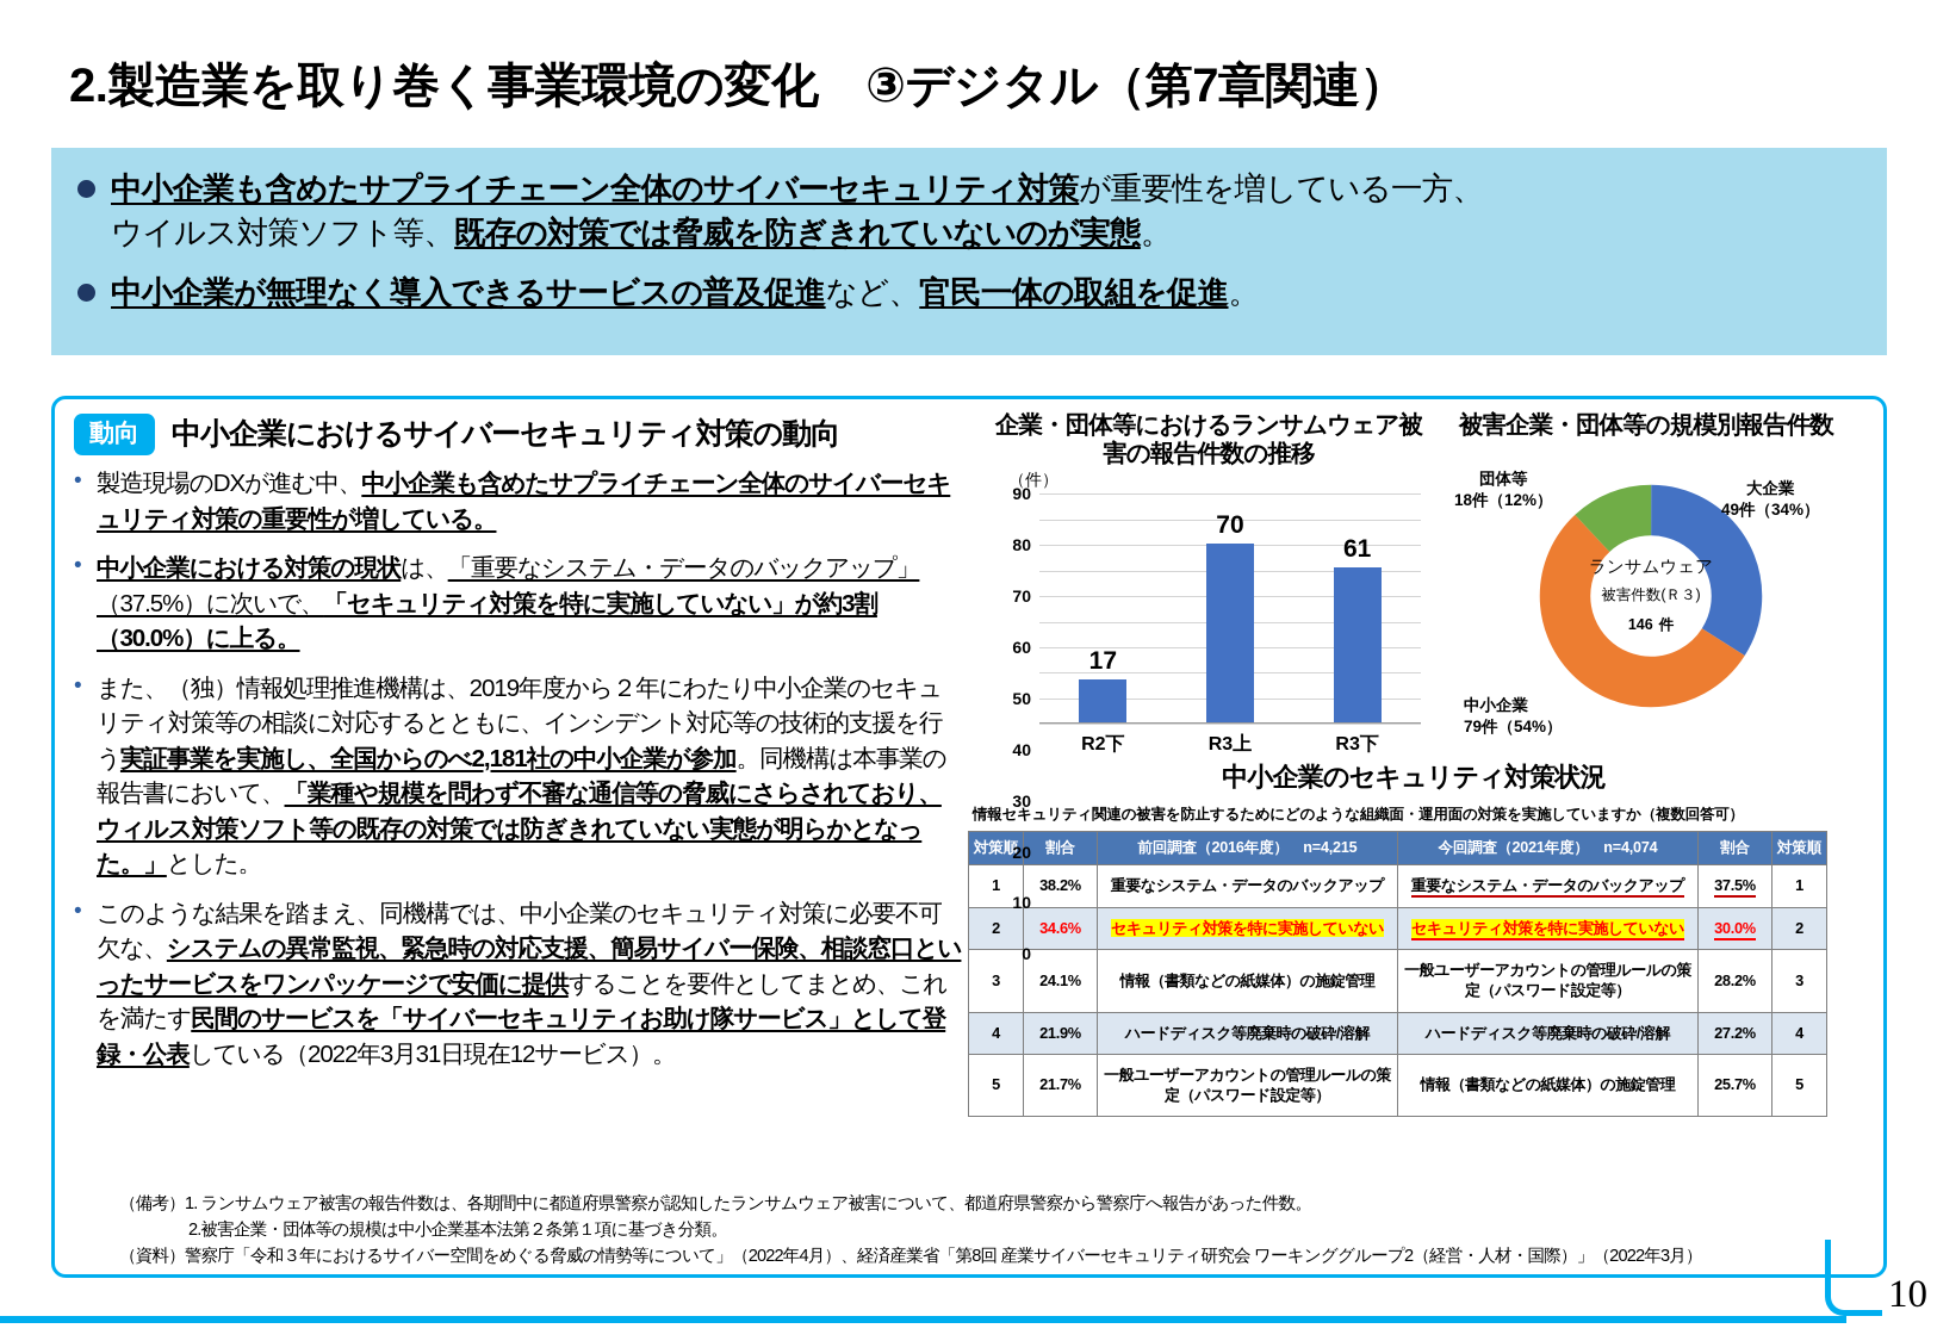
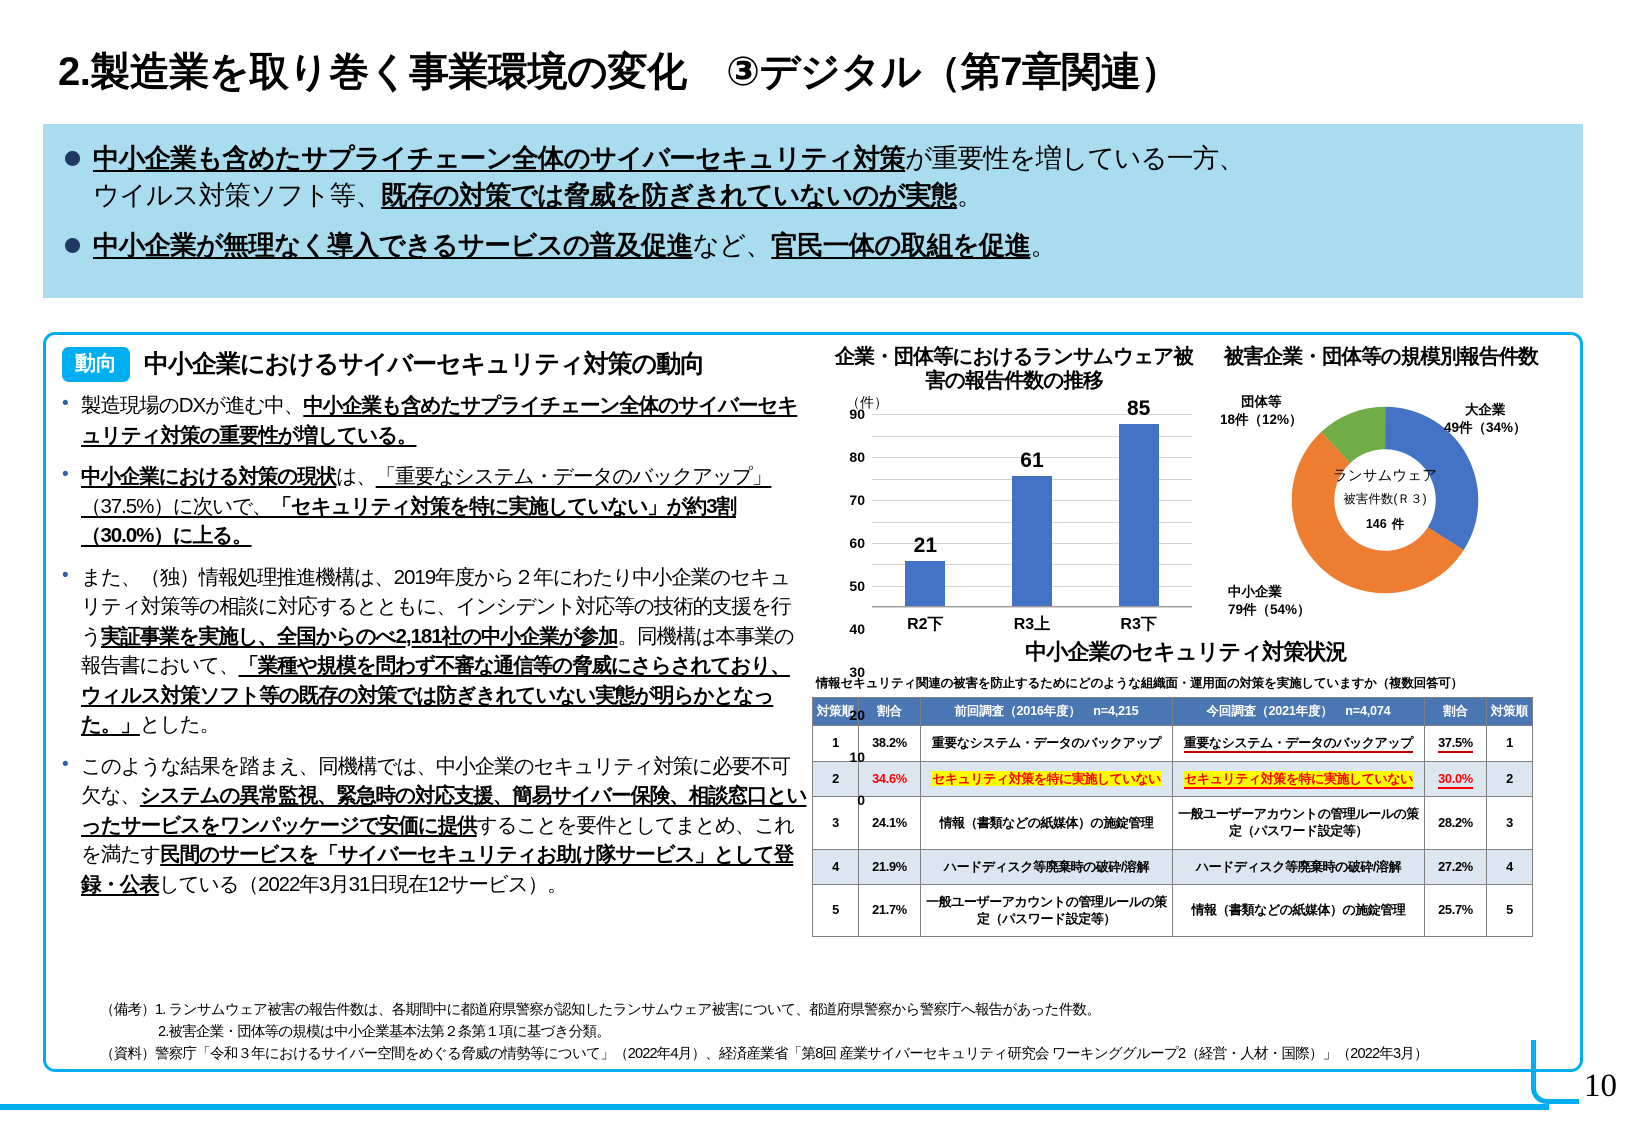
企業・団体等におけるランサムウェア被害の報告件数の推移/R2下: 17 -> 21
企業・団体等におけるランサムウェア被害の報告件数の推移/R3上: 70 -> 61
企業・団体等におけるランサムウェア被害の報告件数の推移/R3下: 61 -> 85
